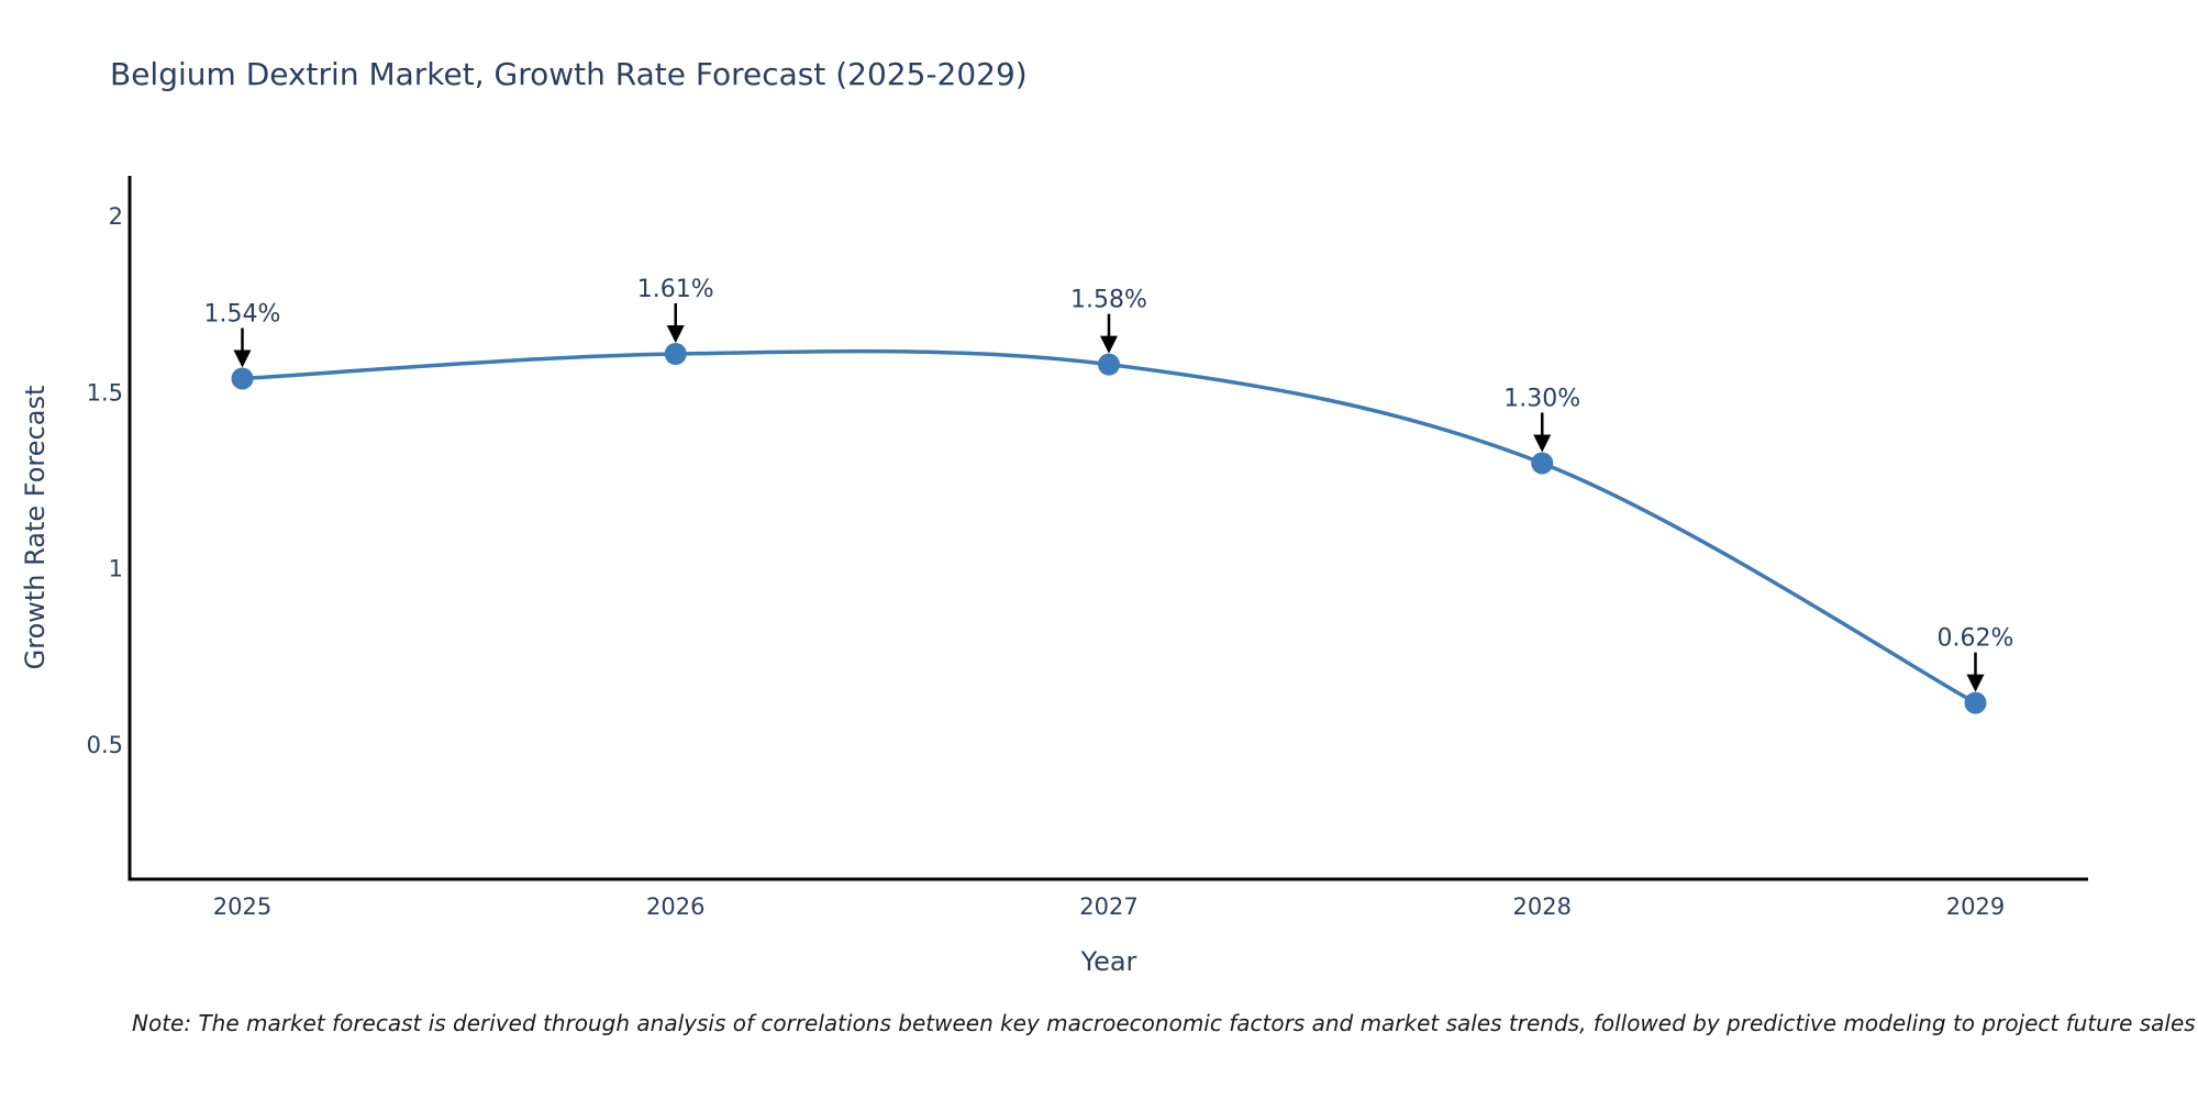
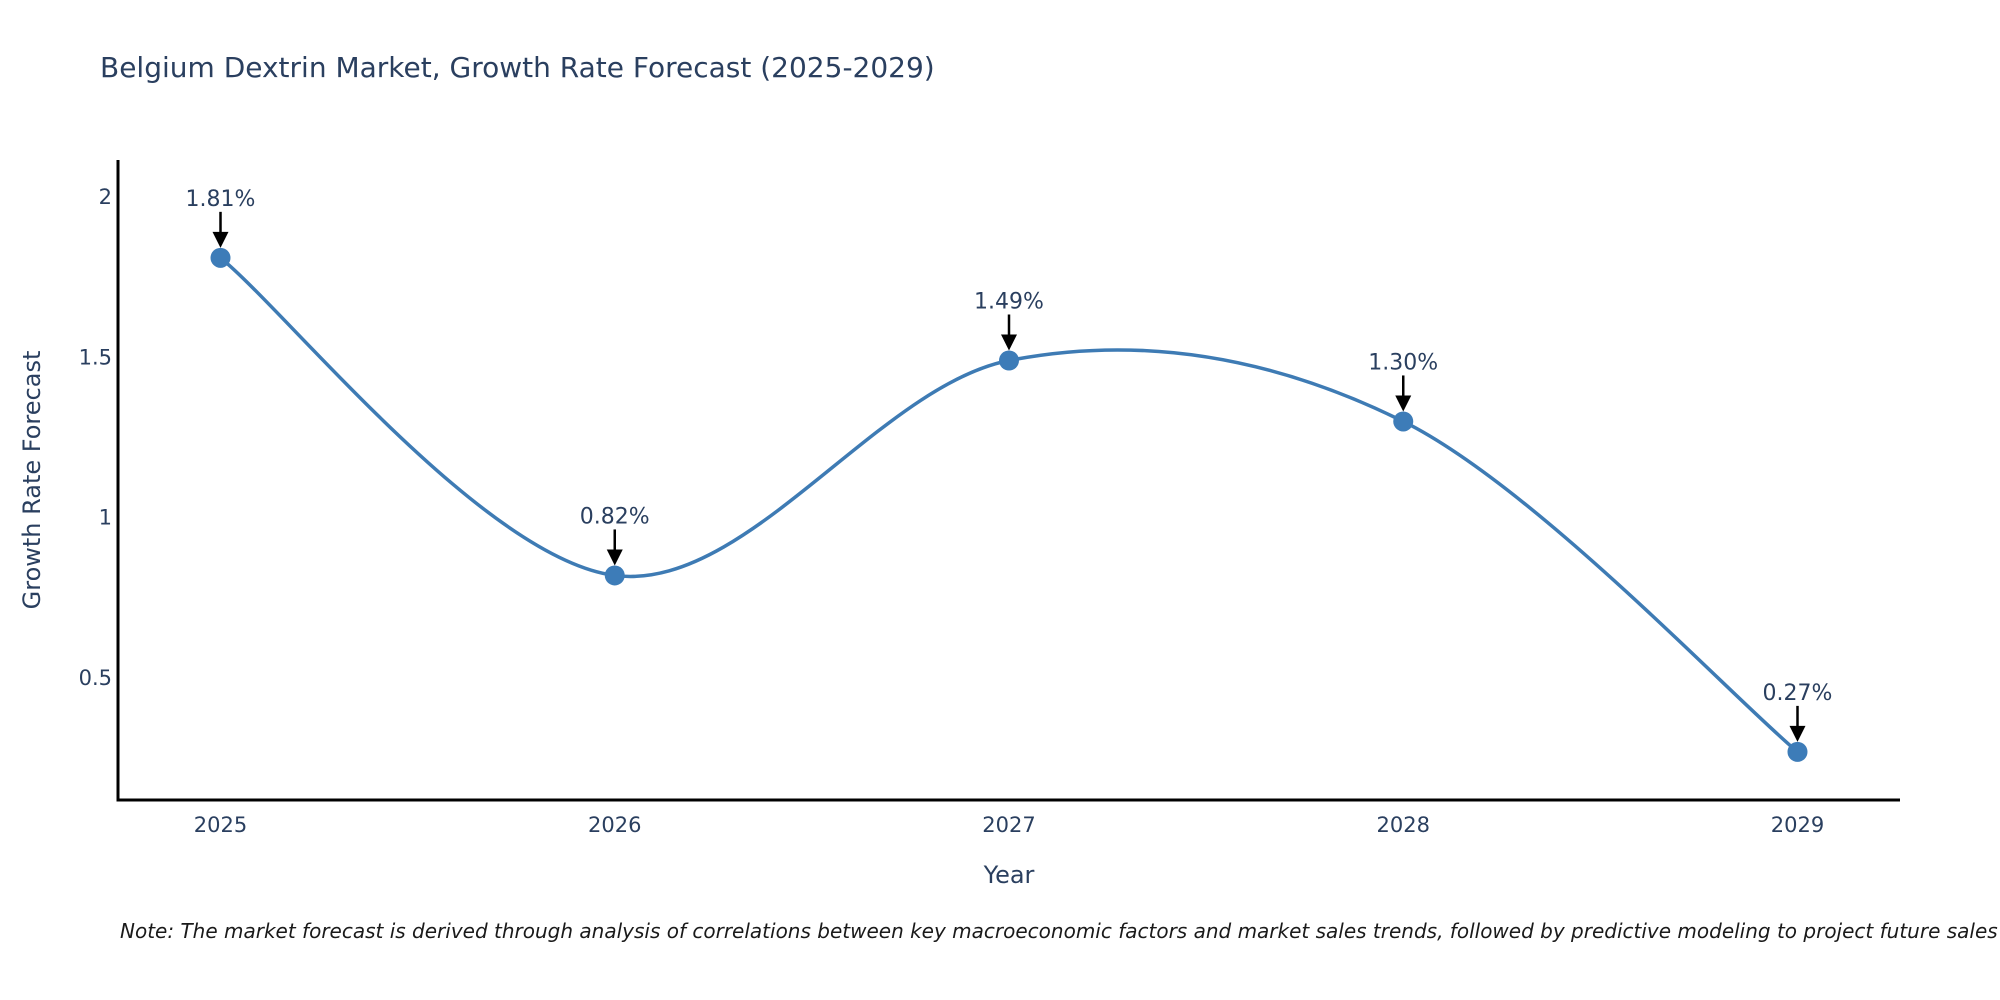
2025: 1.54% -> 1.81%
2026: 1.61% -> 0.82%
2027: 1.58% -> 1.49%
2029: 0.62% -> 0.27%
